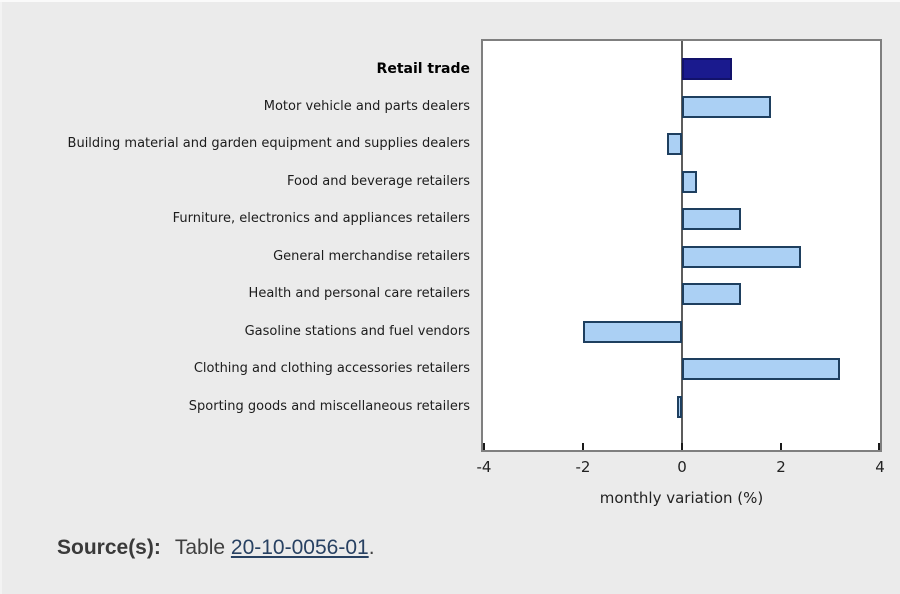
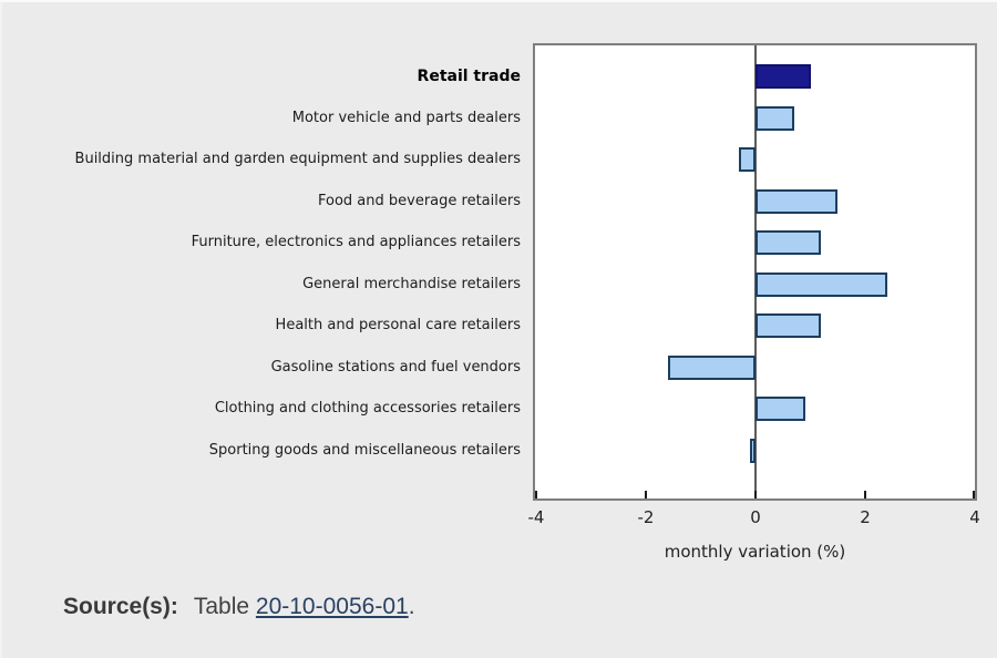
Motor vehicle and parts dealers: 1.8 -> 0.7
Food and beverage retailers: 0.3 -> 1.5
Gasoline stations and fuel vendors: -2.0 -> -1.6
Clothing and clothing accessories retailers: 3.2 -> 0.9
